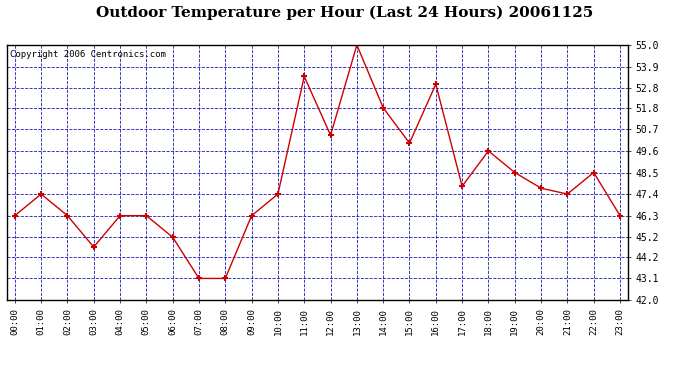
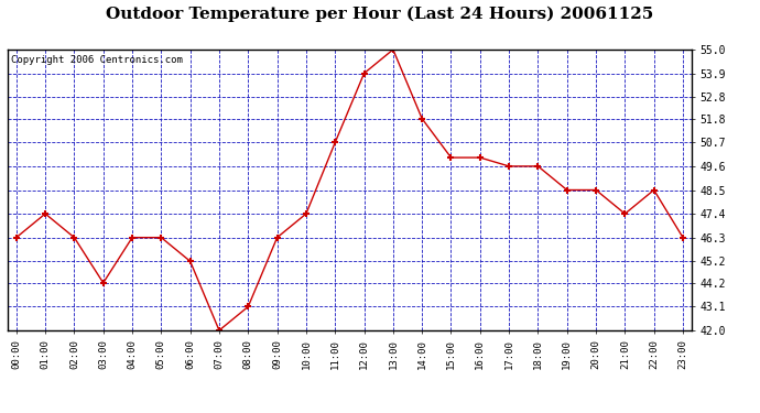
03:00: 44.7 -> 44.2
07:00: 43.1 -> 42.0
11:00: 53.4 -> 50.7
12:00: 50.4 -> 53.9
16:00: 53.0 -> 50.0
17:00: 47.8 -> 49.6
20:00: 47.7 -> 48.5
